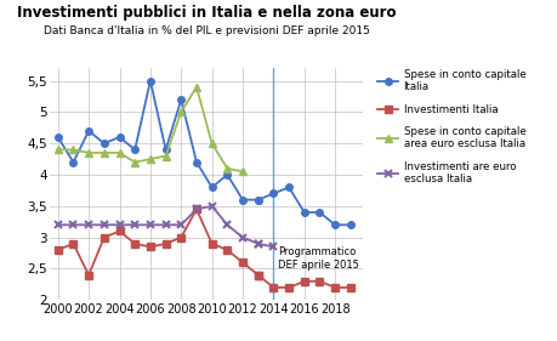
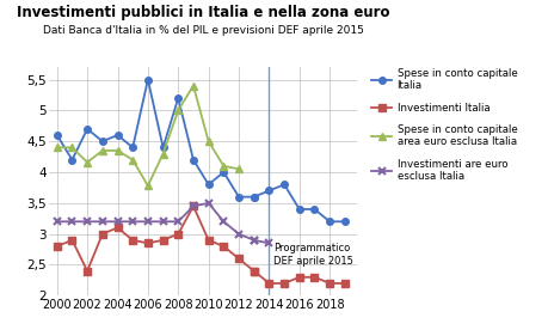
Spese in conto capitale area euro esclusa Italia/2002: 4,35 -> 4,16
Spese in conto capitale area euro esclusa Italia/2006: 4,25 -> 3,78
